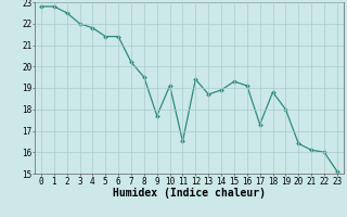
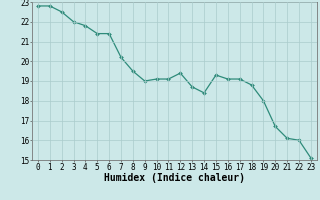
9: 17.7 -> 19.0
11: 16.5 -> 19.1
14: 18.9 -> 18.4
17: 17.3 -> 19.1
20: 16.4 -> 16.7
